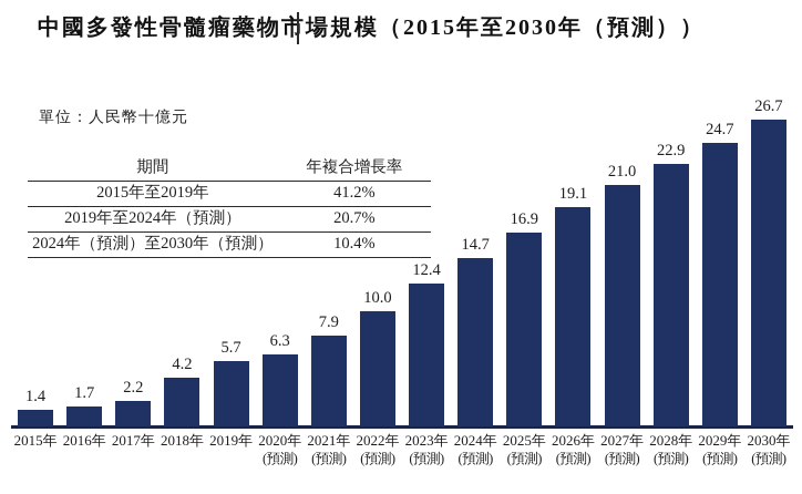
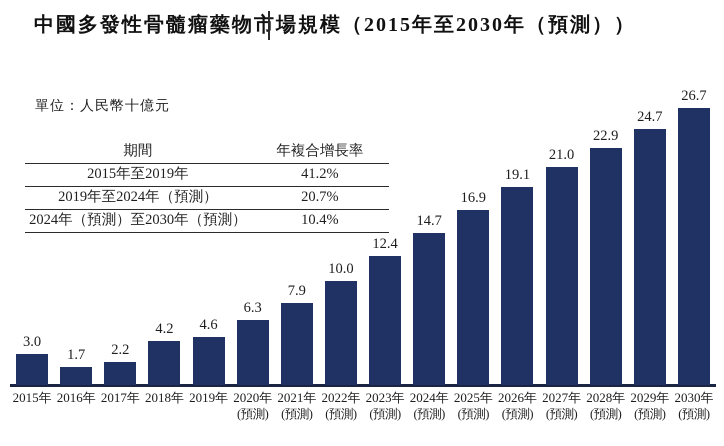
2015年: 1.4 -> 3.0
2019年: 5.7 -> 4.6
